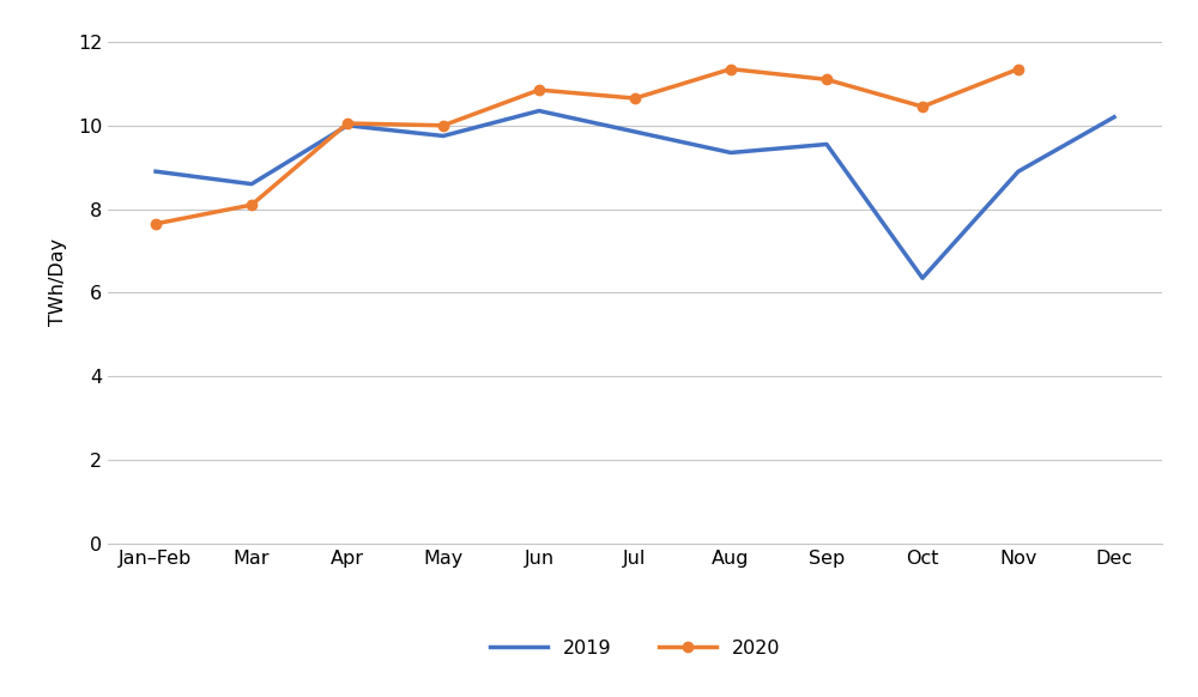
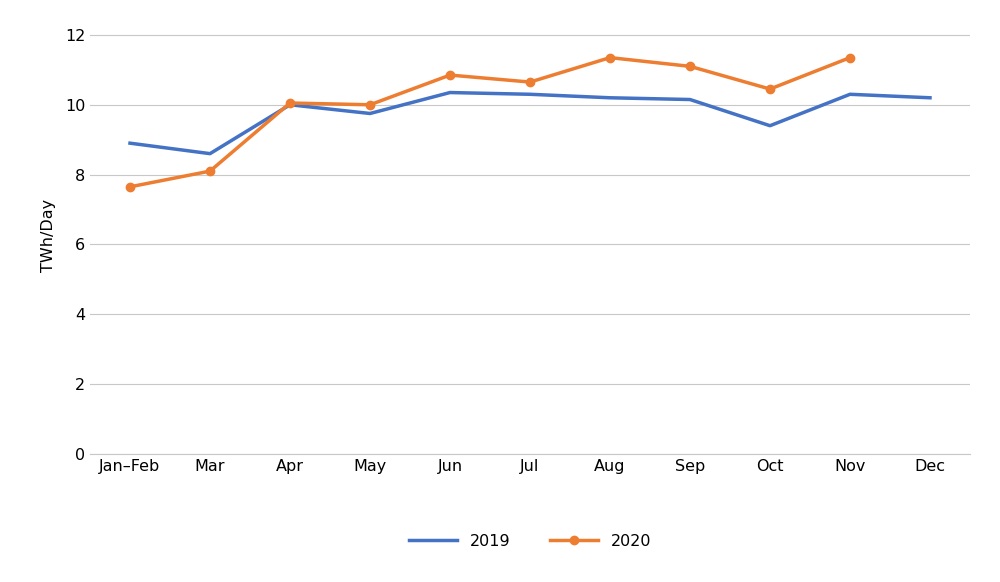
2019/Jul: 9.85 -> 10.30
2019/Aug: 9.35 -> 10.20
2019/Sep: 9.55 -> 10.15
2019/Oct: 6.35 -> 9.40
2019/Nov: 8.90 -> 10.30
